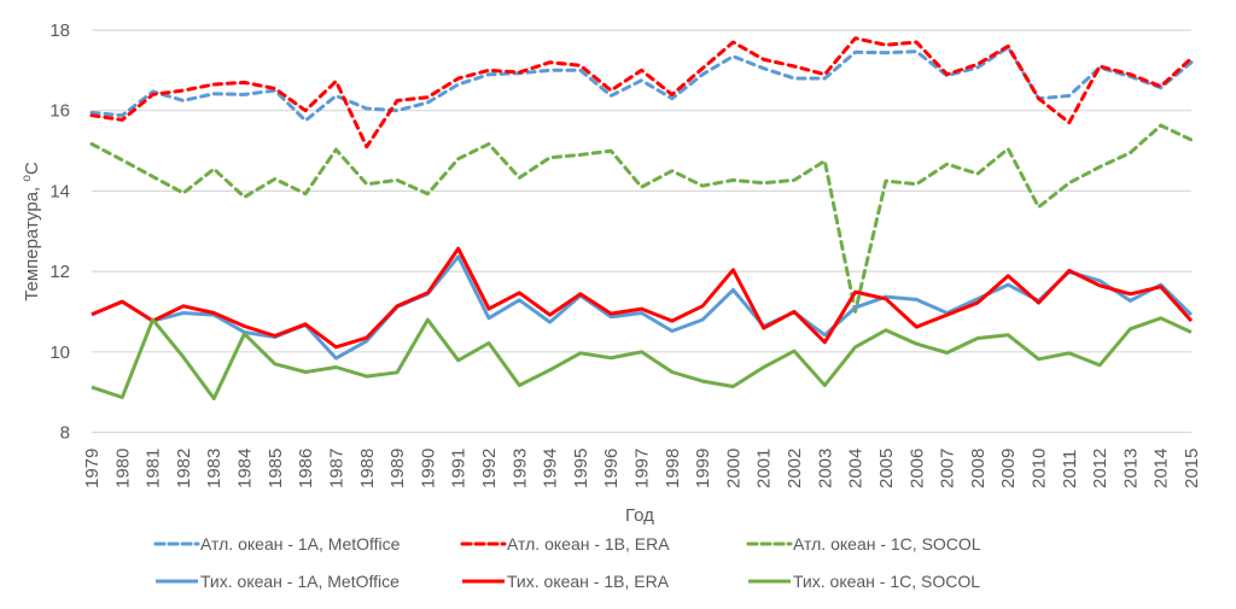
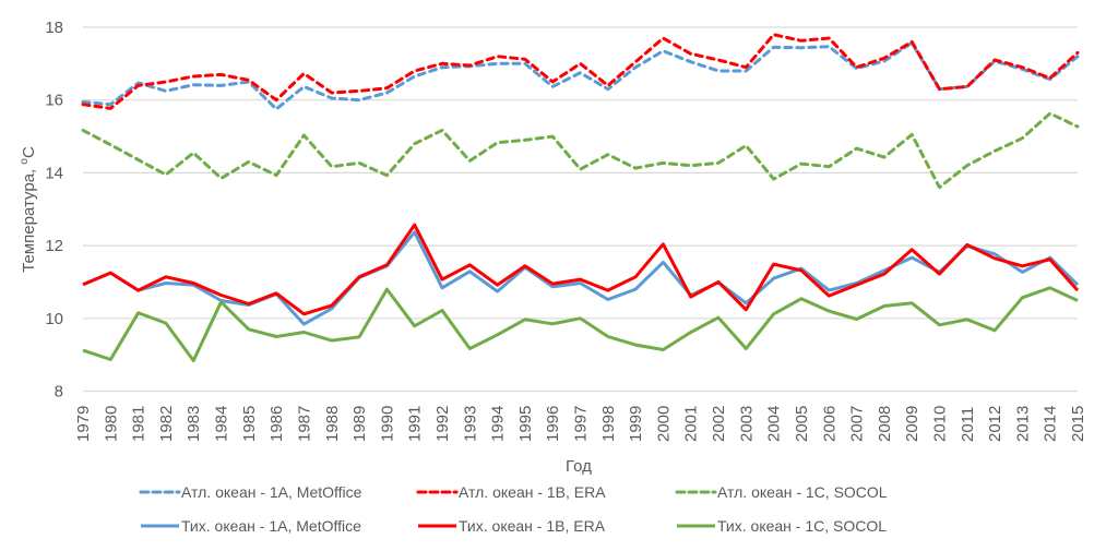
Тих. океан - 1C, SOCOL/1981: 10.8 -> 10.2
Атл. океан - 1B, ERA/1988: 15.1 -> 16.2
Атл. океан - 1C, SOCOL/2004: 11.0 -> 13.8
Тих. океан - 1A, MetOffice/2006: 11.3 -> 10.8
Атл. океан - 1B, ERA/2011: 15.7 -> 16.4
